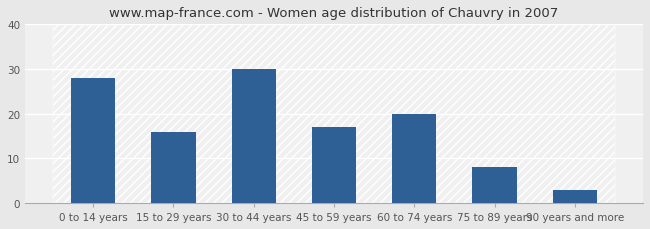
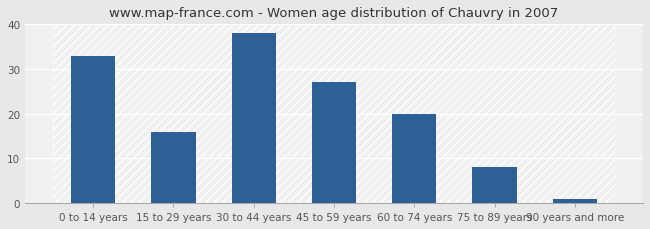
0 to 14 years: 28 -> 33
30 to 44 years: 30 -> 38
45 to 59 years: 17 -> 27
90 years and more: 3 -> 1
